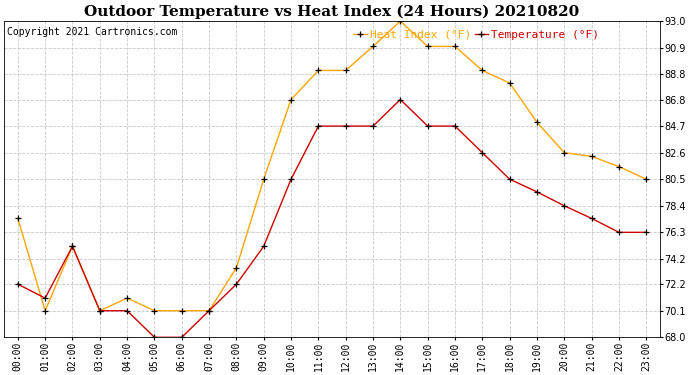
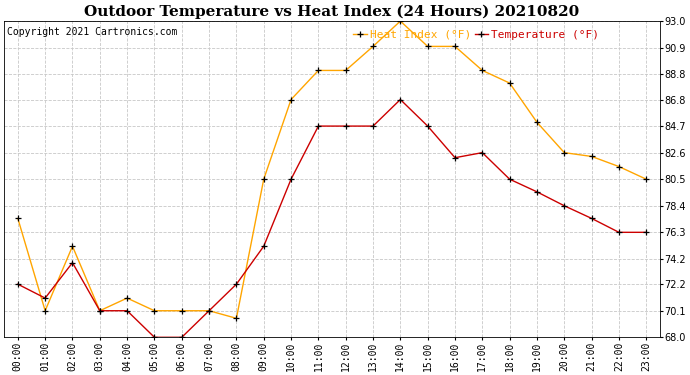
Temperature (°F)/02:00: 75.2 -> 73.9
Heat Index (°F)/08:00: 73.5 -> 69.5
Temperature (°F)/16:00: 84.7 -> 82.2
